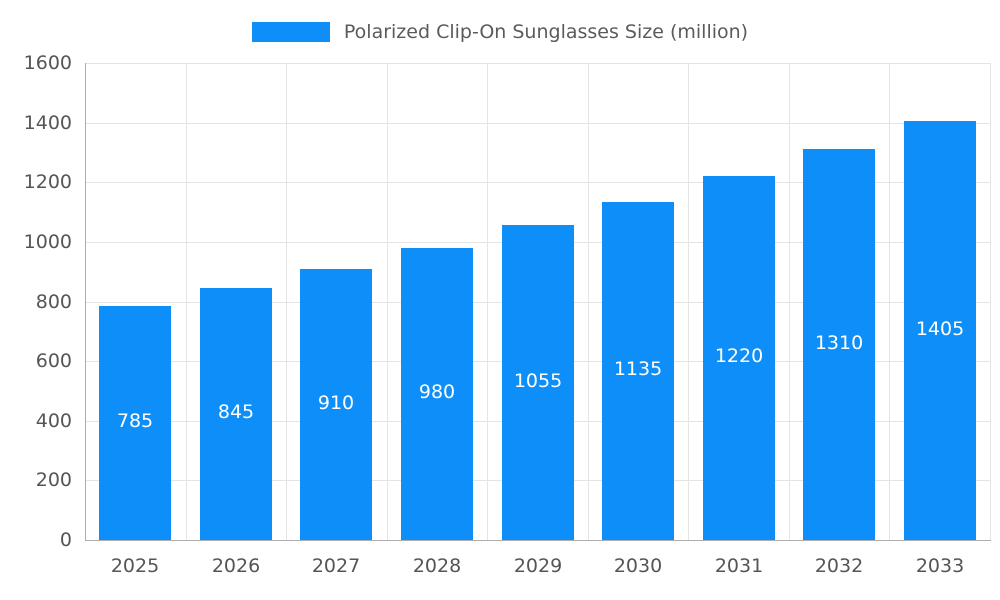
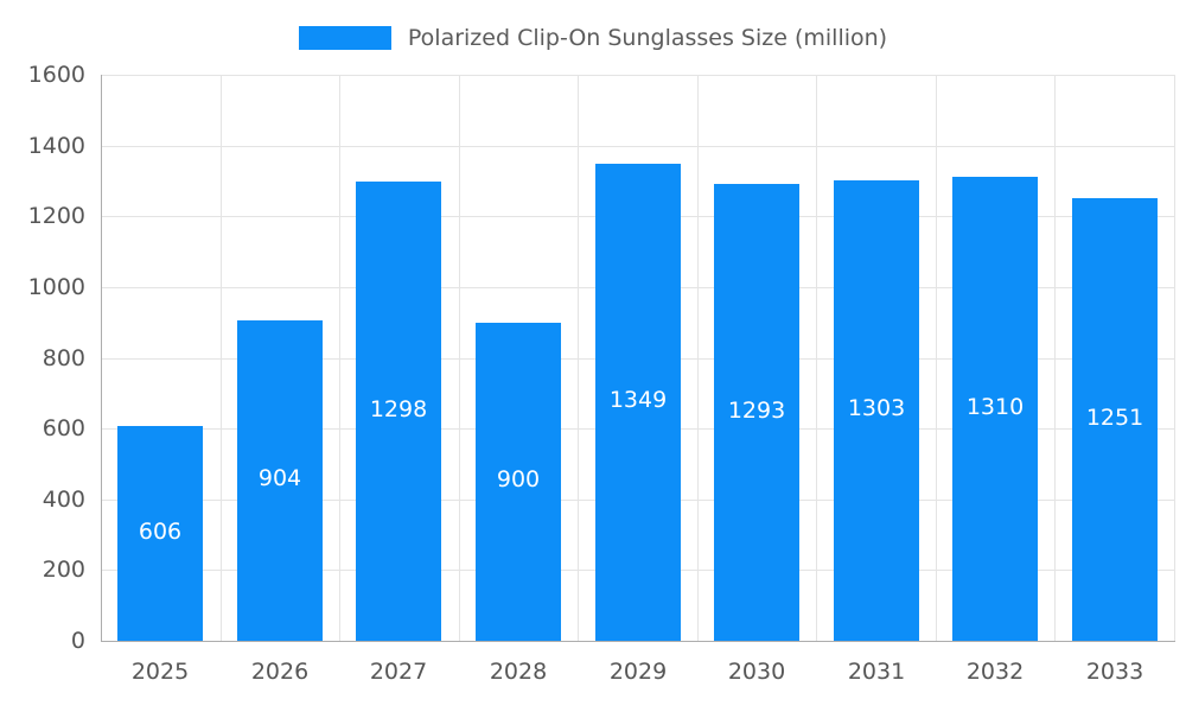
2025: 785 -> 606
2026: 845 -> 904
2027: 910 -> 1298
2028: 980 -> 900
2029: 1055 -> 1349
2030: 1135 -> 1293
2031: 1220 -> 1303
2033: 1405 -> 1251
